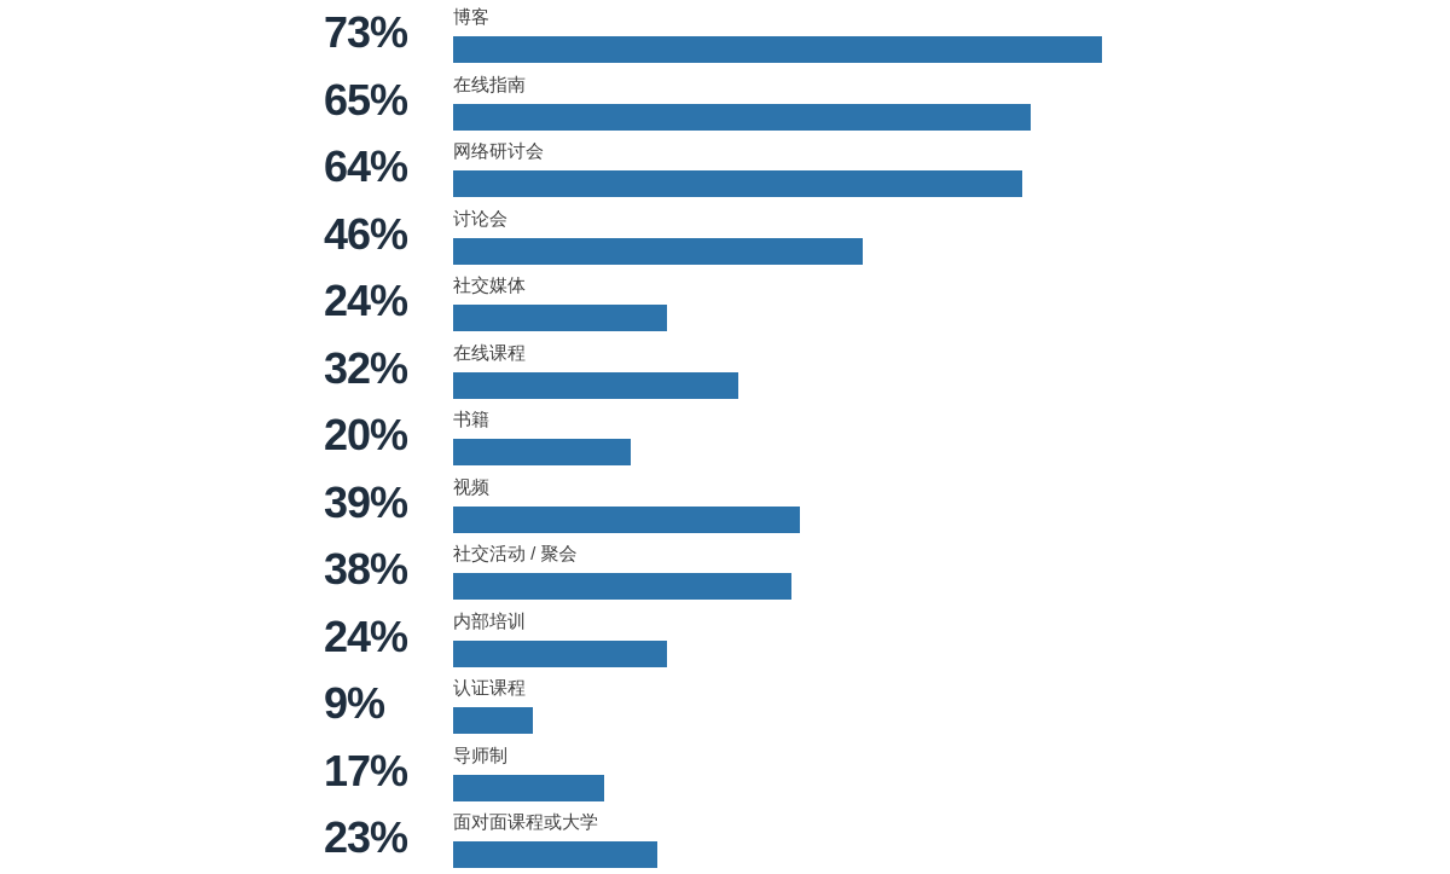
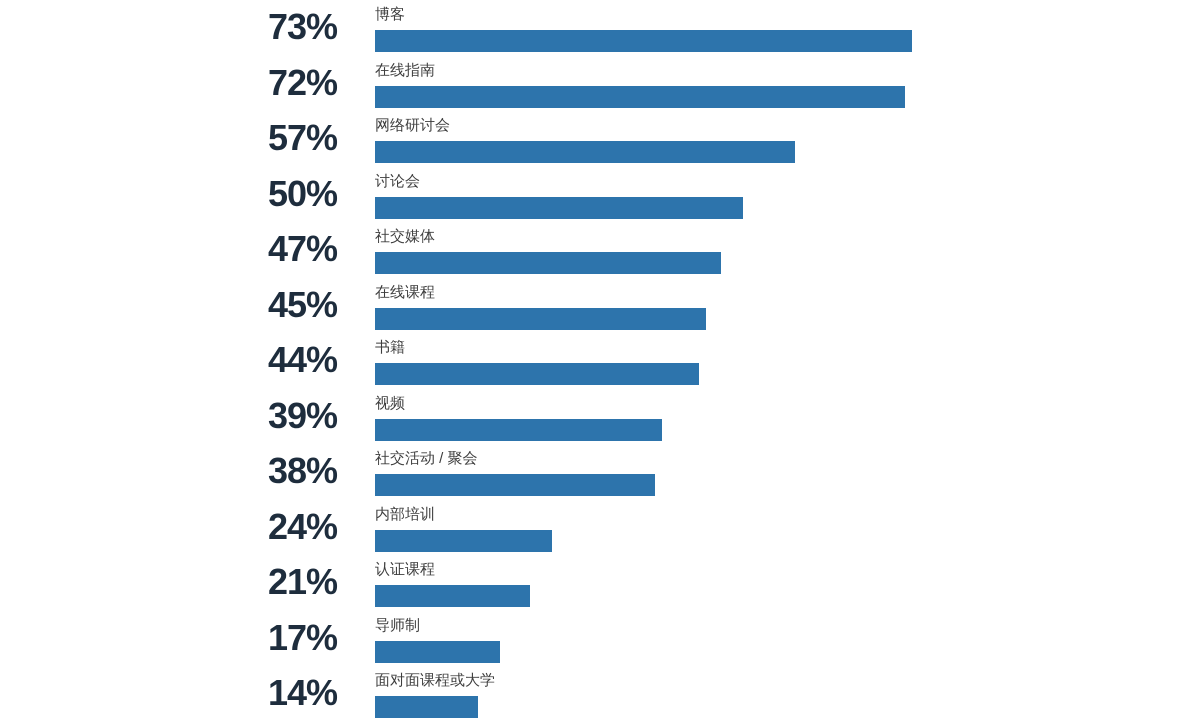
在线指南: 65% -> 72%
网络研讨会: 64% -> 57%
讨论会: 46% -> 50%
社交媒体: 24% -> 47%
在线课程: 32% -> 45%
书籍: 20% -> 44%
认证课程: 9% -> 21%
面对面课程或大学: 23% -> 14%
